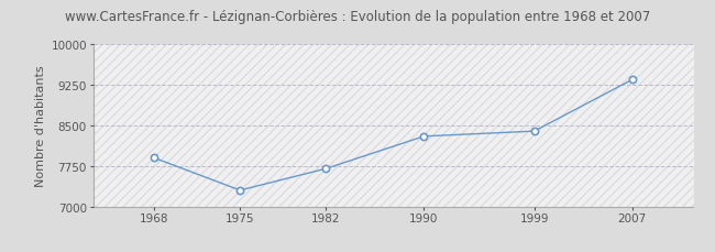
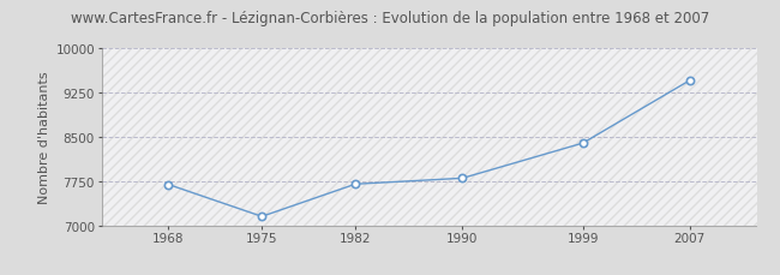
1968: 7900 -> 7690
1975: 7300 -> 7150
1990: 8300 -> 7800
2007: 9350 -> 9460
